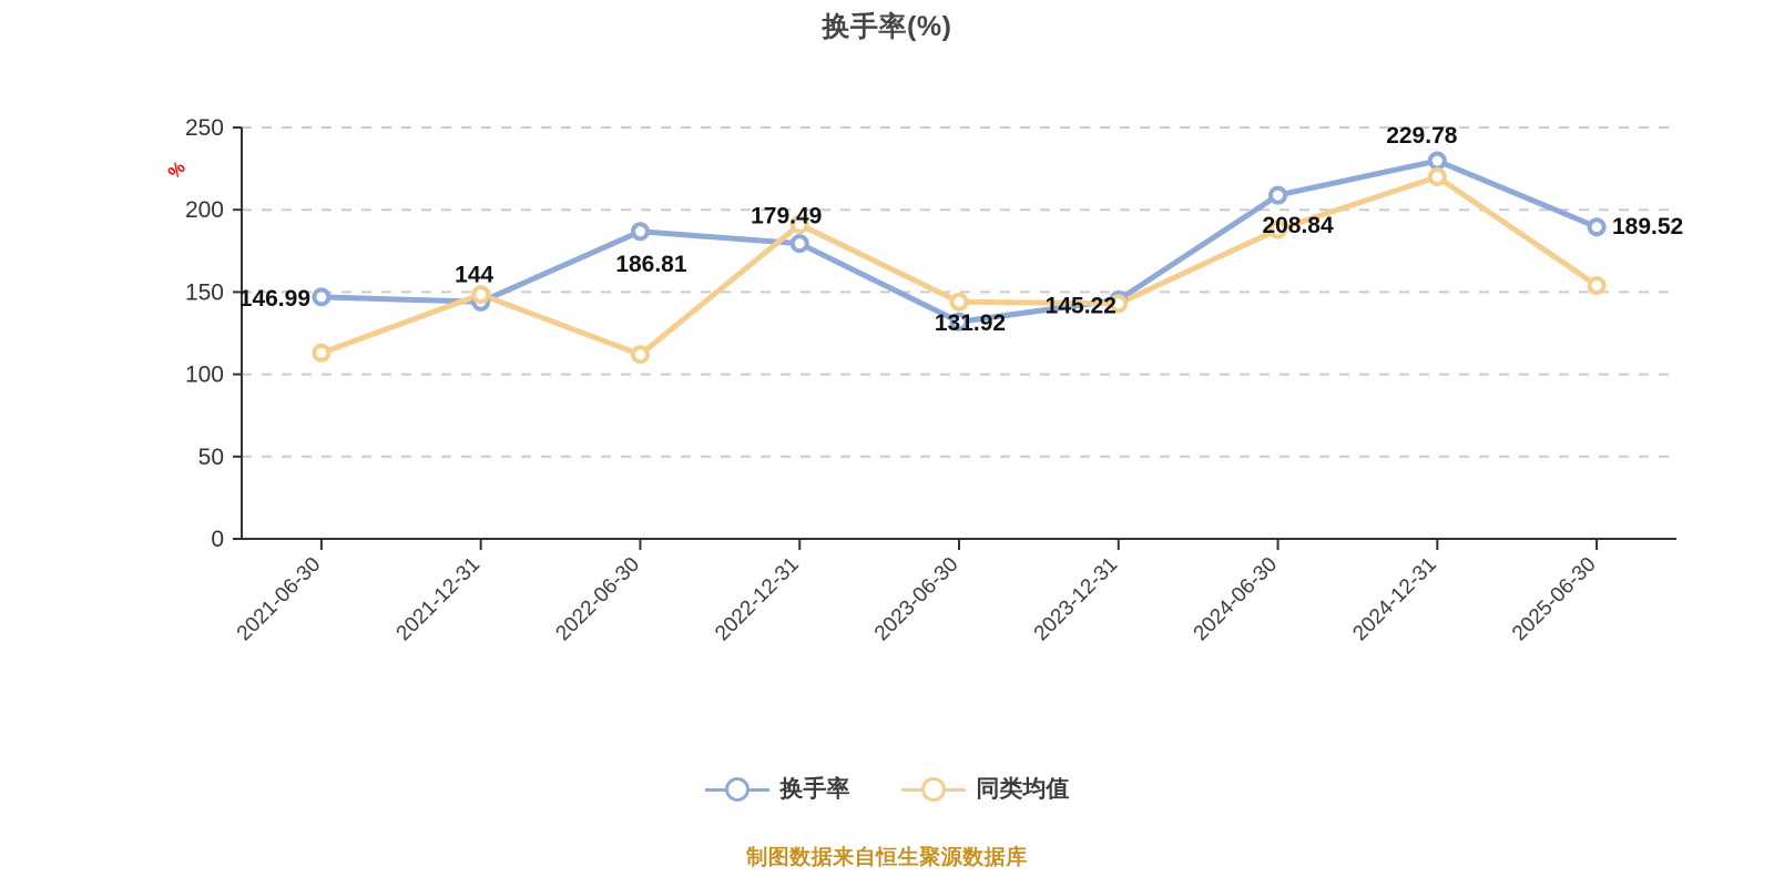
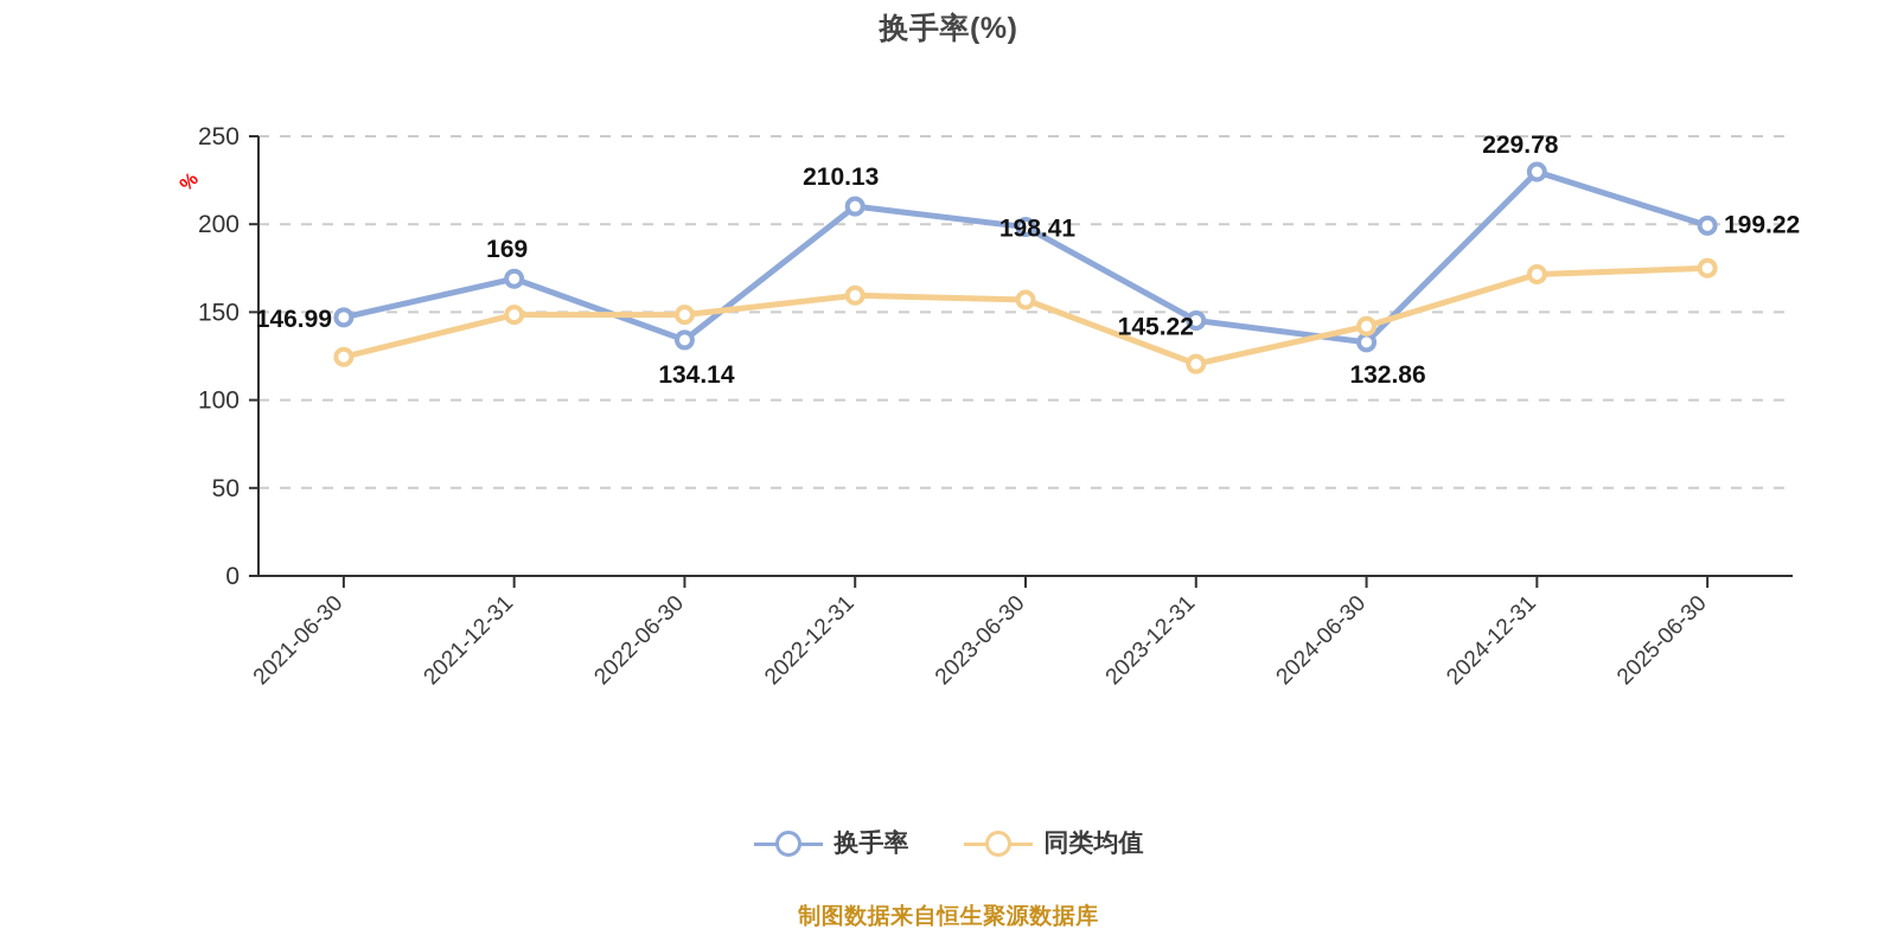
同类均值/2021-06-30: 113 -> 124
换手率/2021-12-31: 144 -> 169
换手率/2022-06-30: 186.81 -> 134.14
同类均值/2022-06-30: 112 -> 148
换手率/2022-12-31: 179.49 -> 210.13
同类均值/2022-12-31: 191 -> 160
换手率/2023-06-30: 131.92 -> 198.41
同类均值/2023-06-30: 144 -> 157
同类均值/2023-12-31: 143 -> 120
换手率/2024-06-30: 208.84 -> 132.86
同类均值/2024-06-30: 188 -> 142
同类均值/2024-12-31: 220 -> 172
换手率/2025-06-30: 189.52 -> 199.22
同类均值/2025-06-30: 154 -> 175
